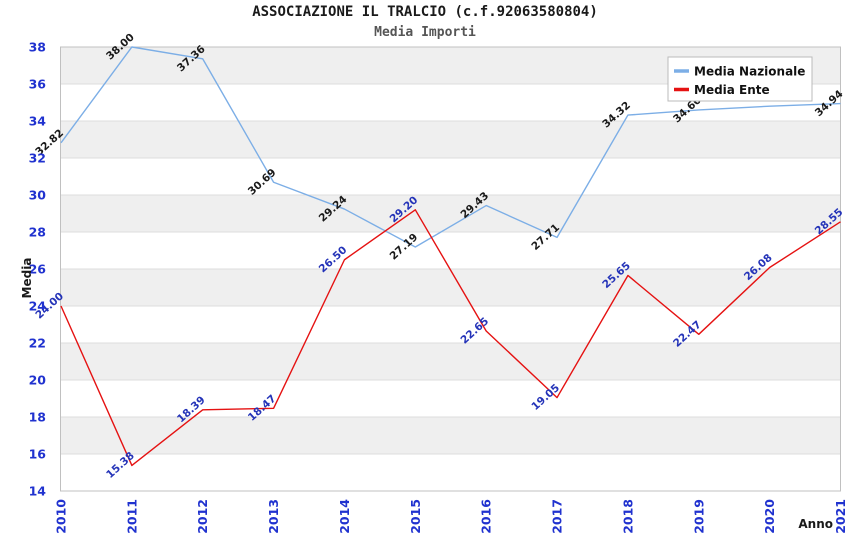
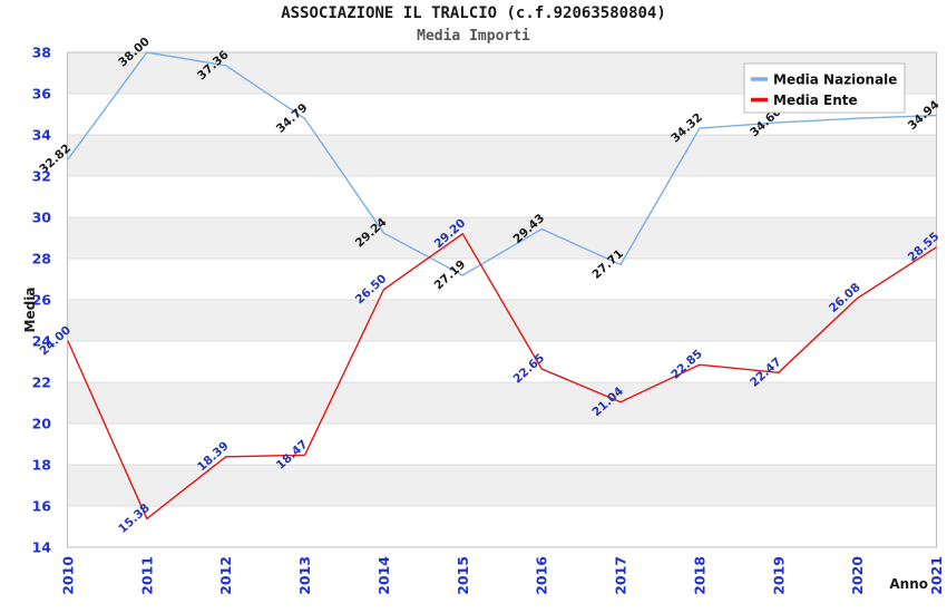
Media Nazionale/2013: 30.69 -> 34.79
Media Ente/2017: 19.05 -> 21.04
Media Ente/2018: 25.65 -> 22.85
